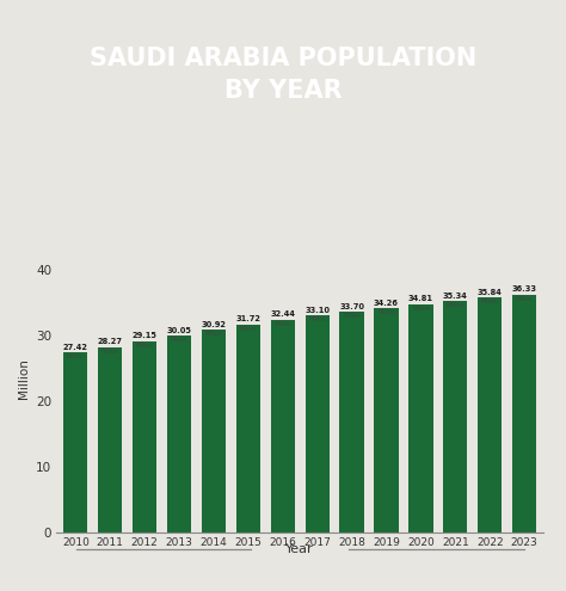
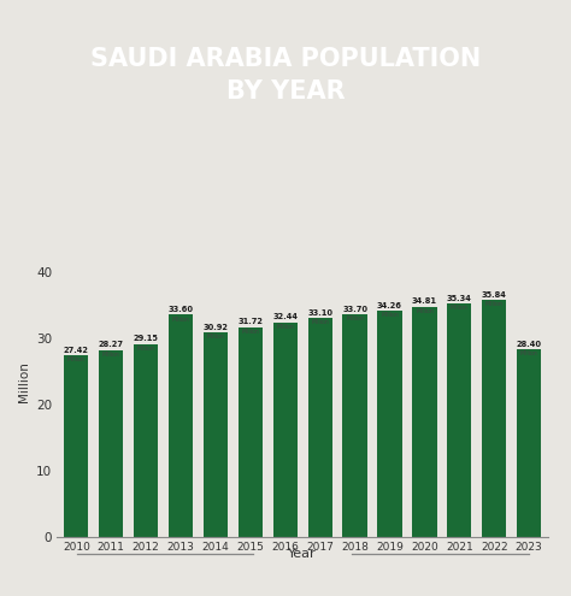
2013: 30.1 -> 33.6
2023: 36.3 -> 28.4
